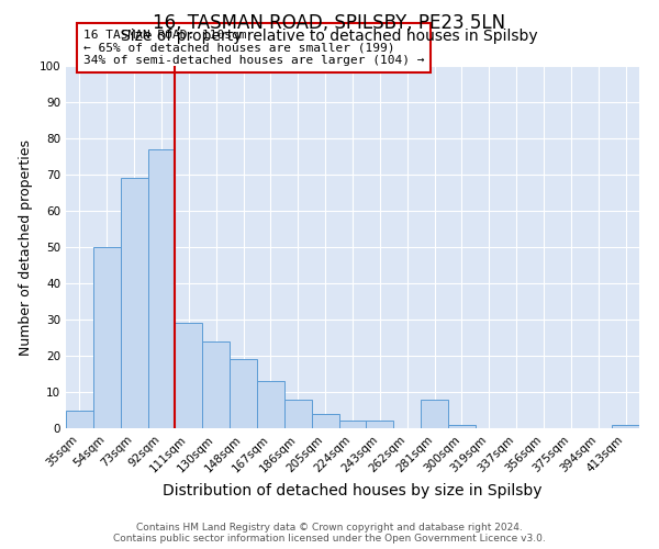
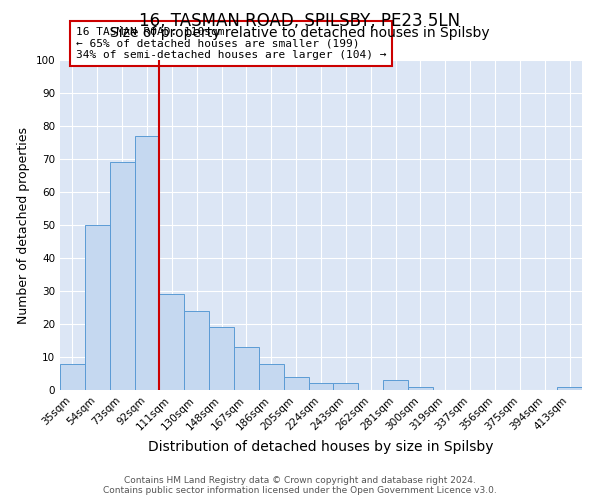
35sqm: 5 -> 8
281sqm: 8 -> 3
